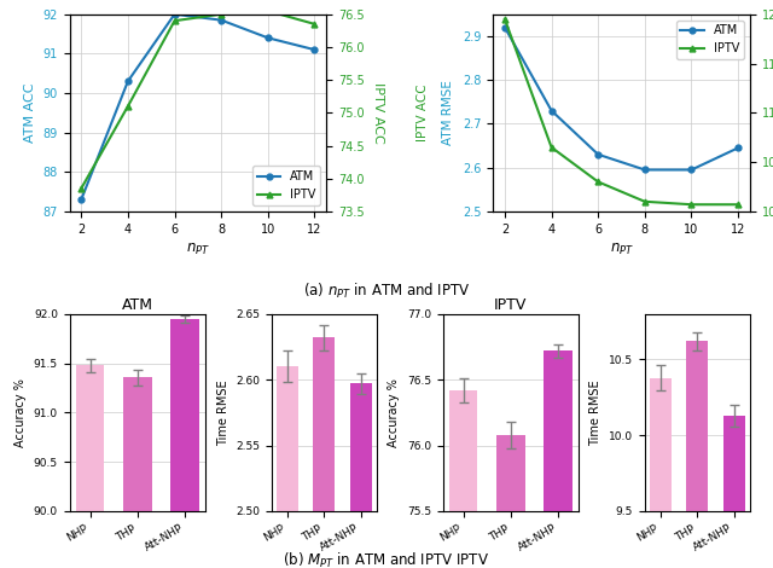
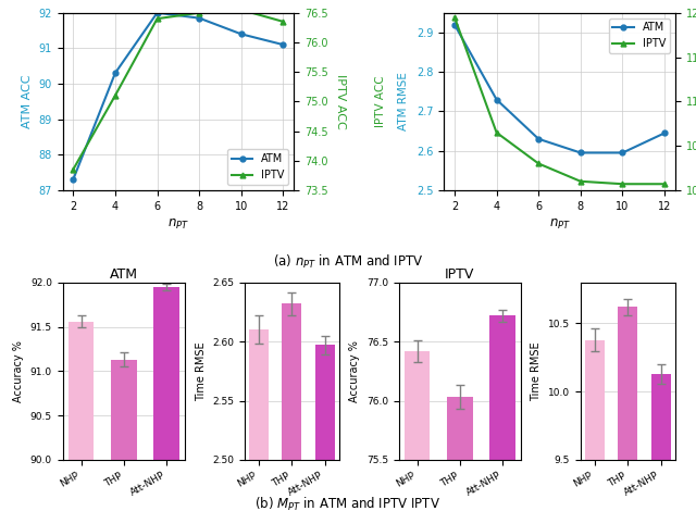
ATM/NHP: 91.48 -> 91.56
ATM/THP: 91.36 -> 91.13
IPTV/THP: 76.08 -> 76.03
